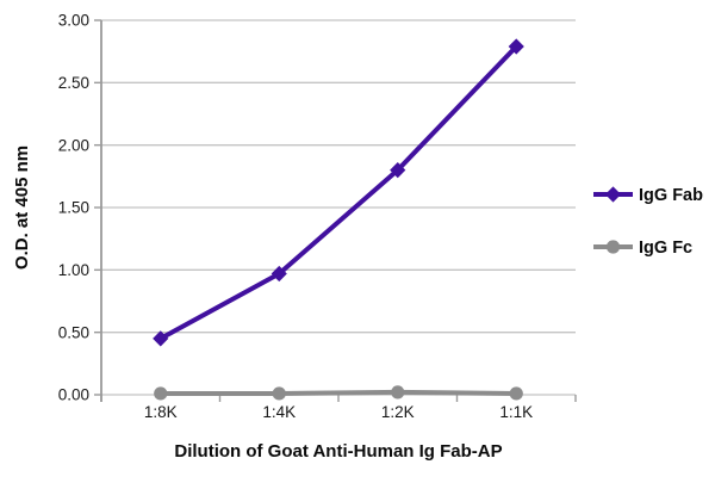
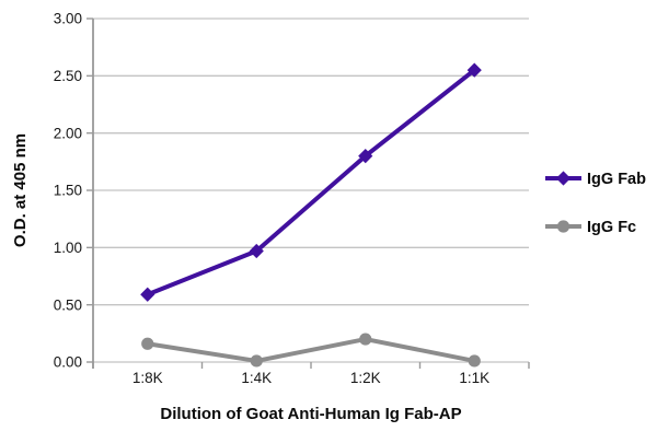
IgG Fab/1:8K: 0.45 -> 0.59
IgG Fc/1:8K: 0.01 -> 0.16
IgG Fc/1:2K: 0.02 -> 0.20
IgG Fab/1:1K: 2.79 -> 2.55
